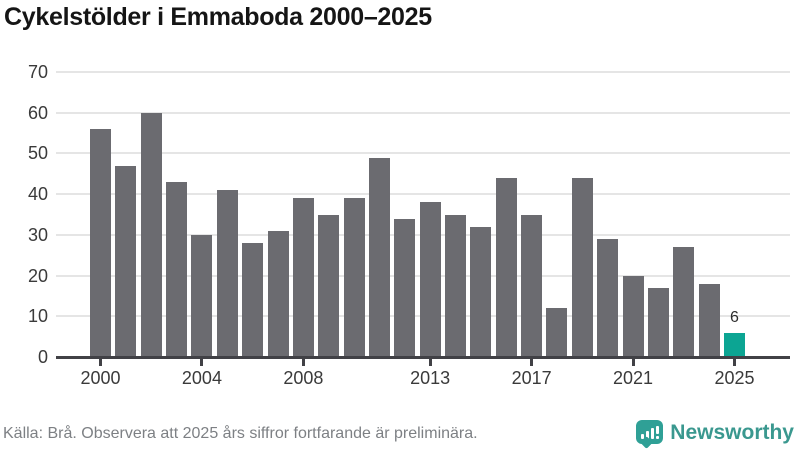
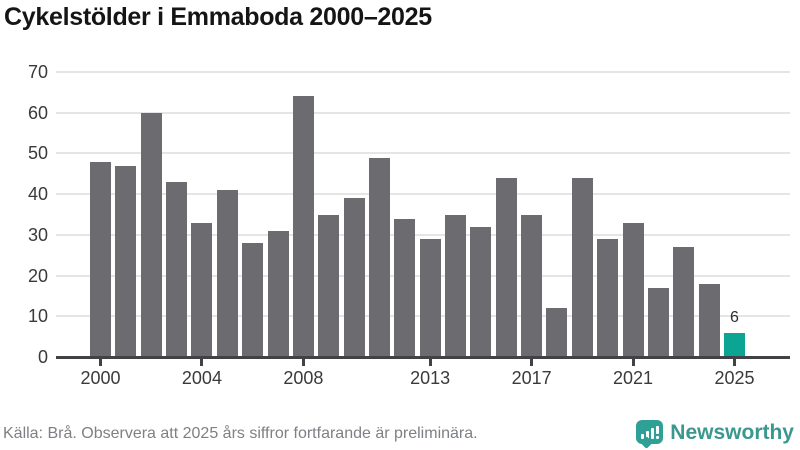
2000: 56 -> 48
2004: 30 -> 33
2008: 39 -> 64
2013: 38 -> 29
2021: 20 -> 33
